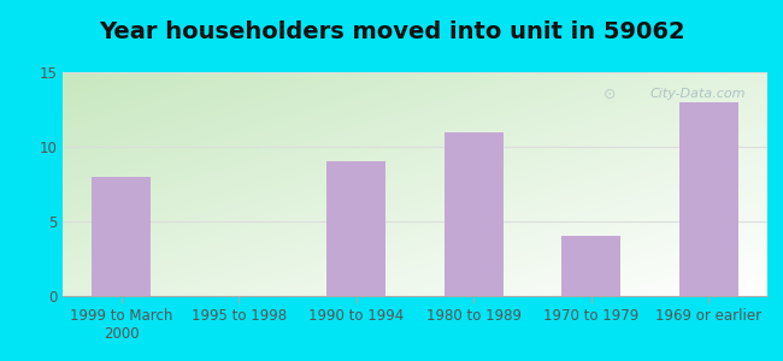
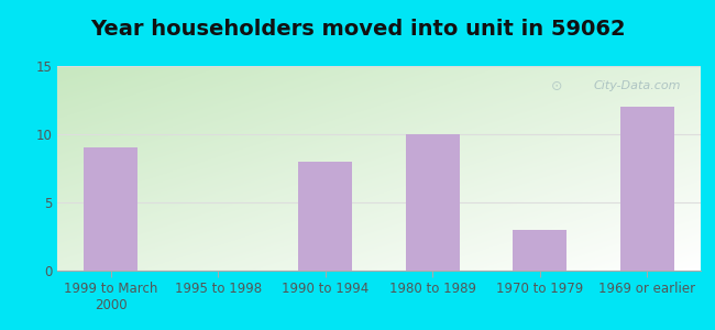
1999 to March 2000: 8 -> 9
1990 to 1994: 9 -> 8
1980 to 1989: 11 -> 10
1970 to 1979: 4 -> 3
1969 or earlier: 13 -> 12
